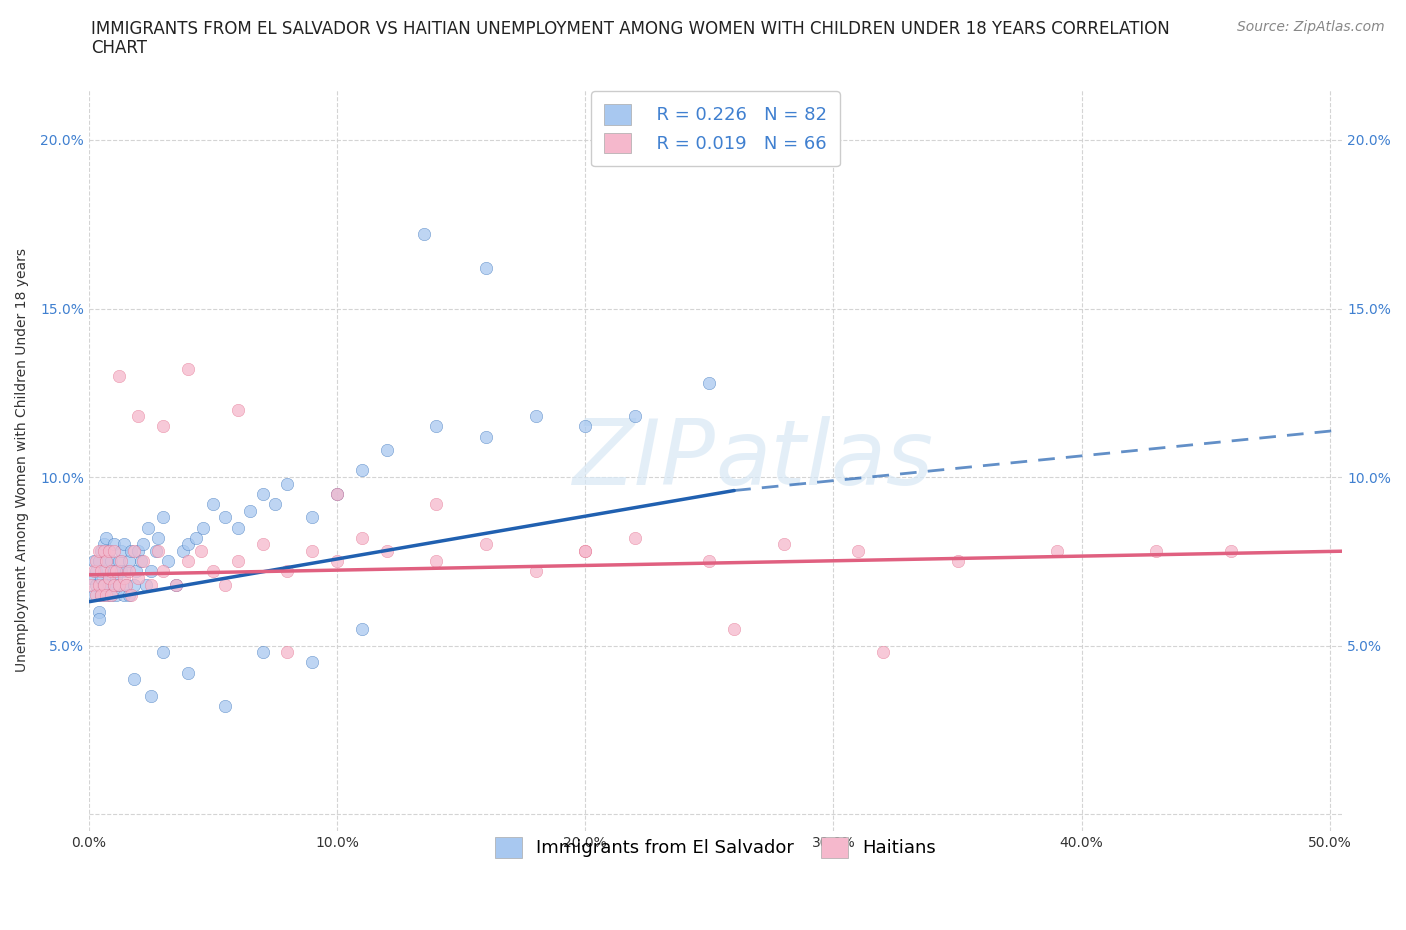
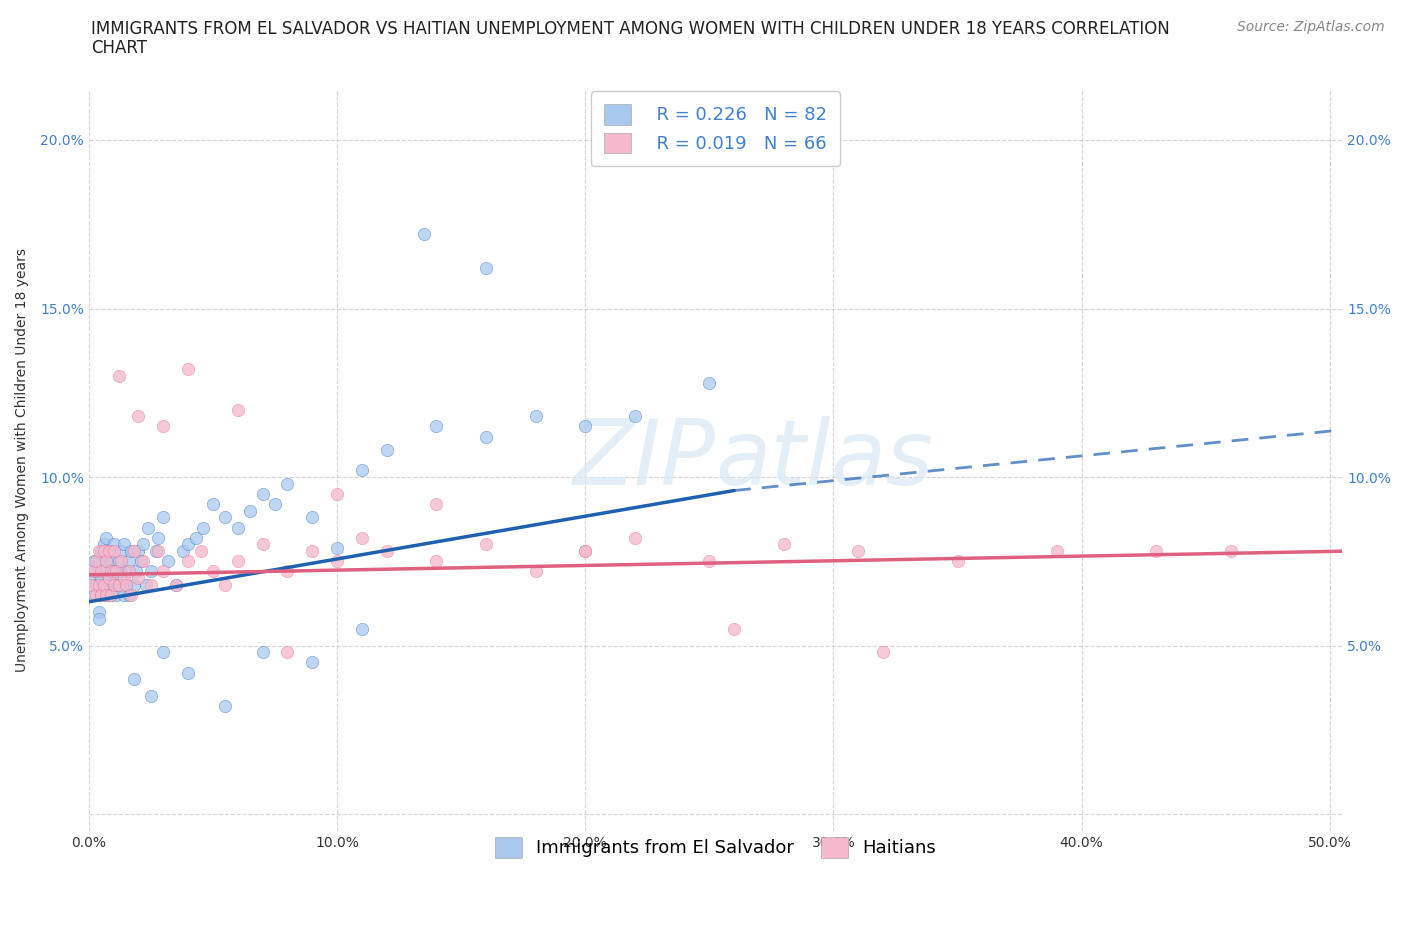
Immigrants from El Salvador/10.0%: 9.5% -> 7.9%
